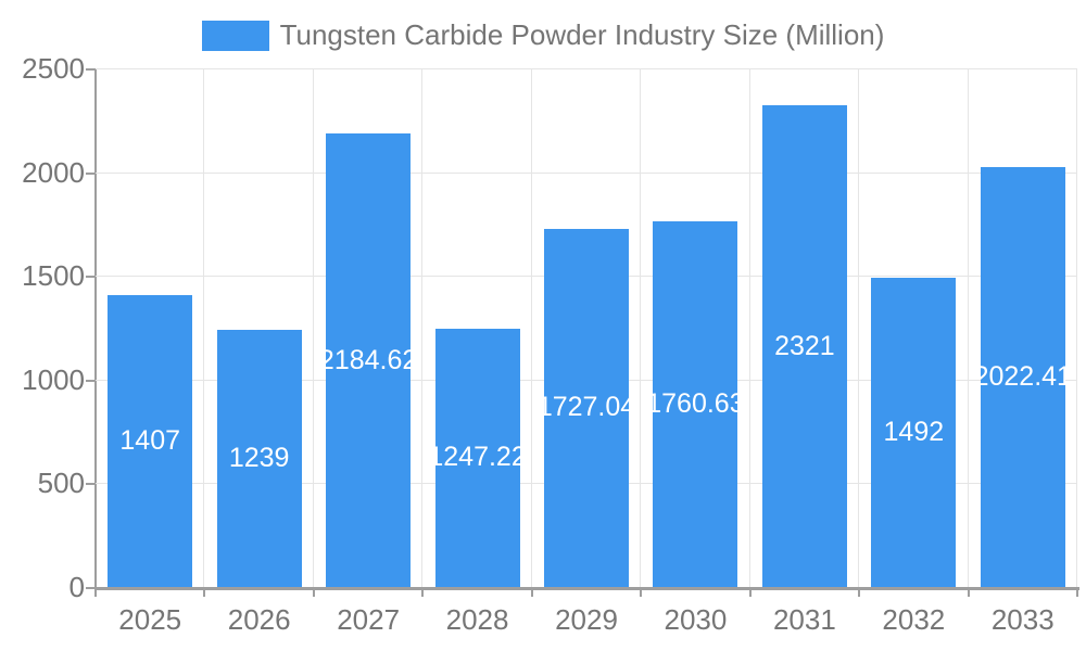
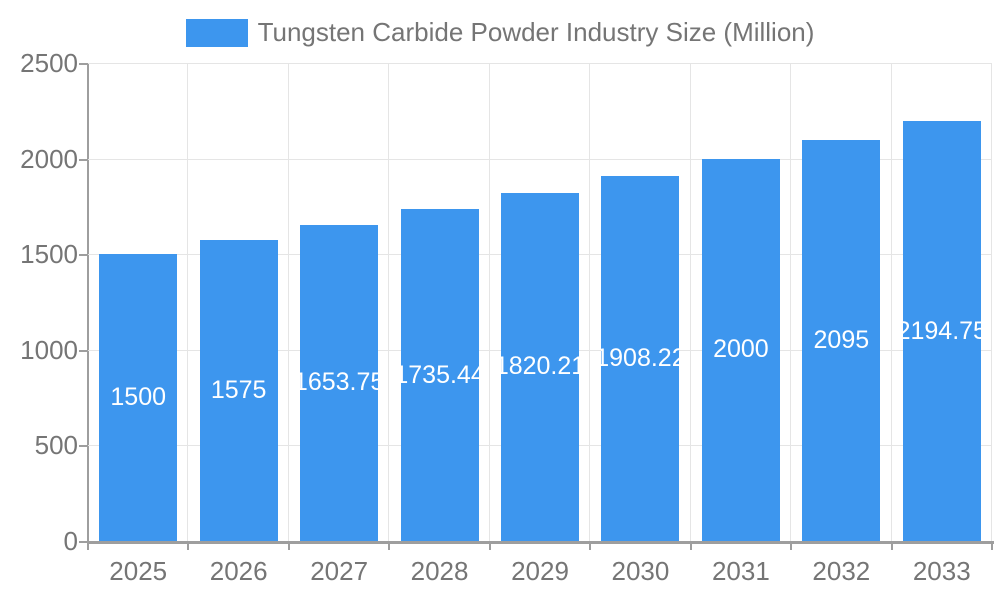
2025: 1407 -> 1500
2026: 1239 -> 1575
2027: 2184.62 -> 1653.75
2028: 1247.22 -> 1735.44
2029: 1727.04 -> 1820.21
2030: 1760.63 -> 1908.22
2031: 2321 -> 2000
2032: 1492 -> 2095
2033: 2022.41 -> 2194.75
